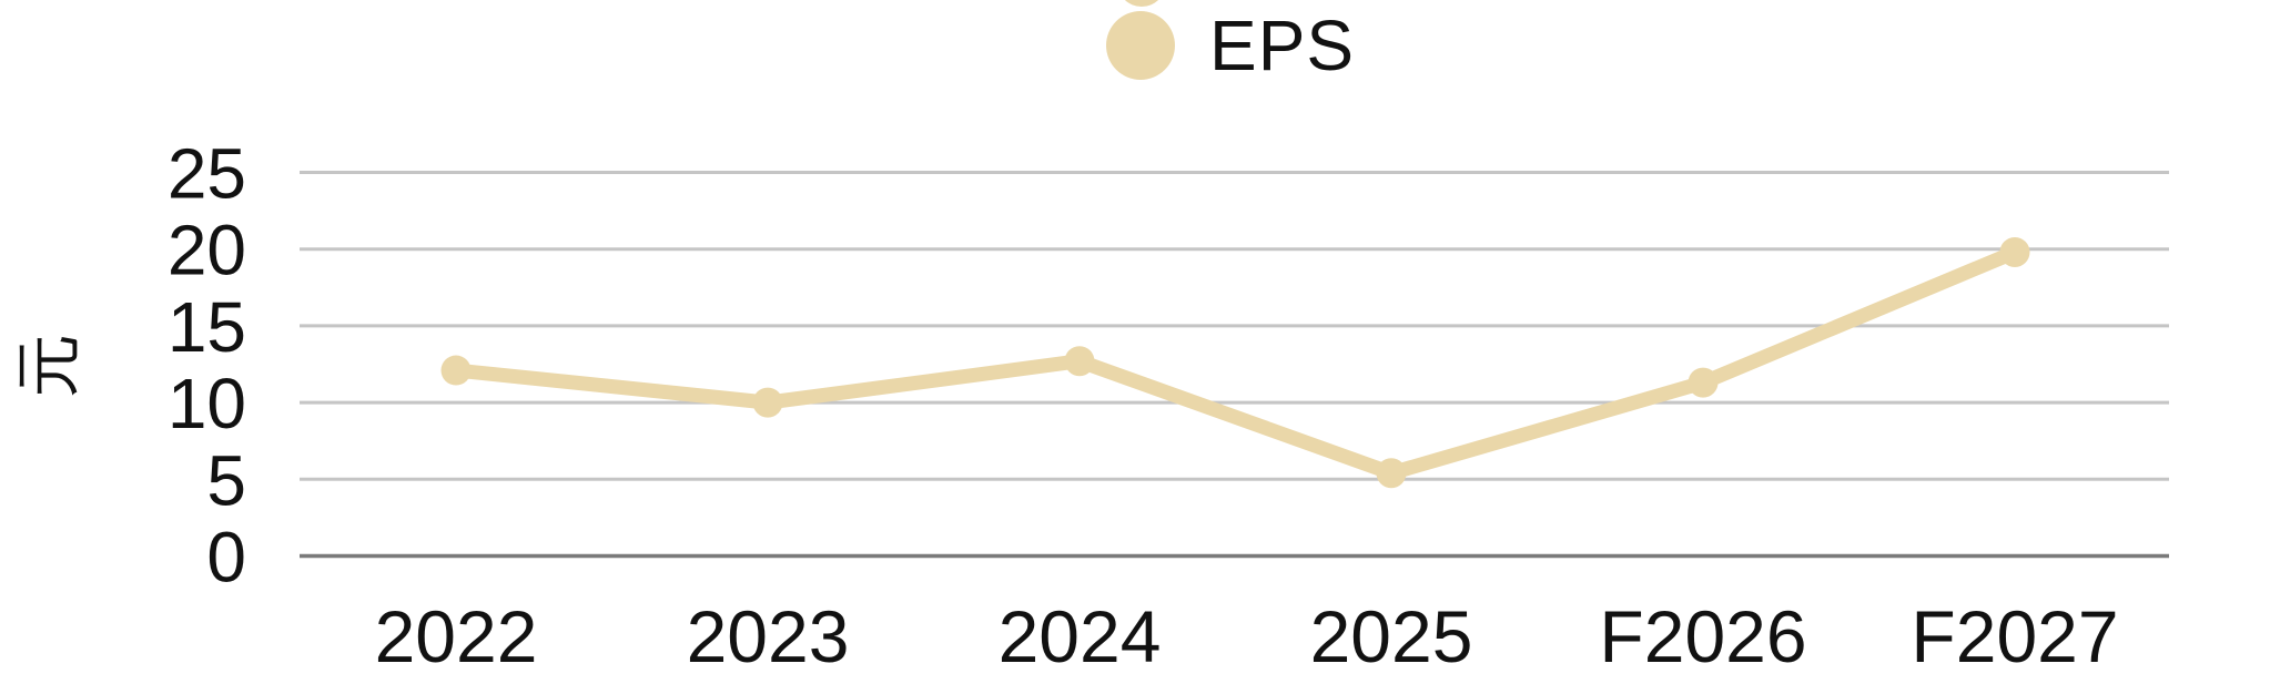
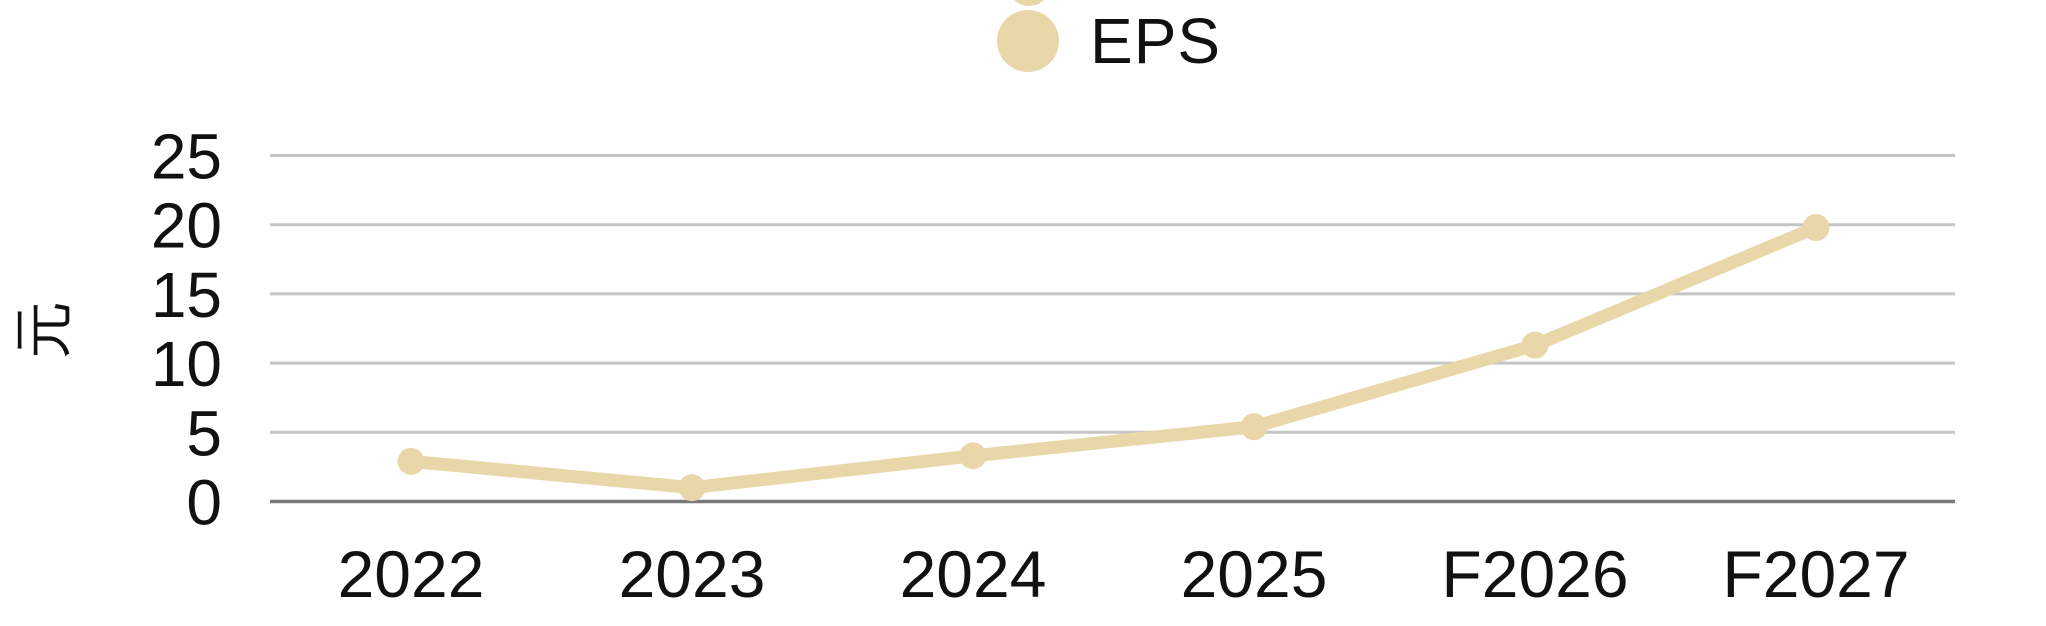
2022: 12.1 -> 2.9
2023: 10.0 -> 1.0
2024: 12.7 -> 3.3
